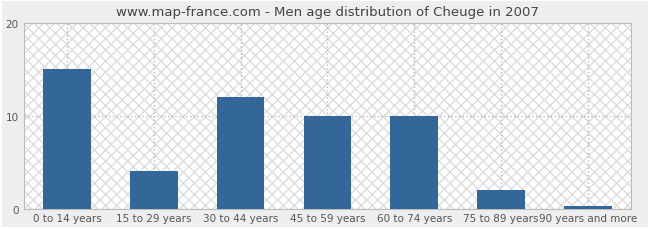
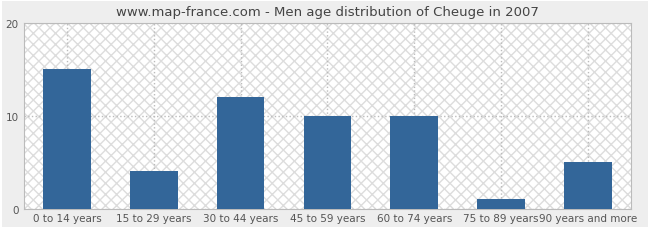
75 to 89 years: 2.0 -> 1.0
90 years and more: 0.3 -> 5.0
